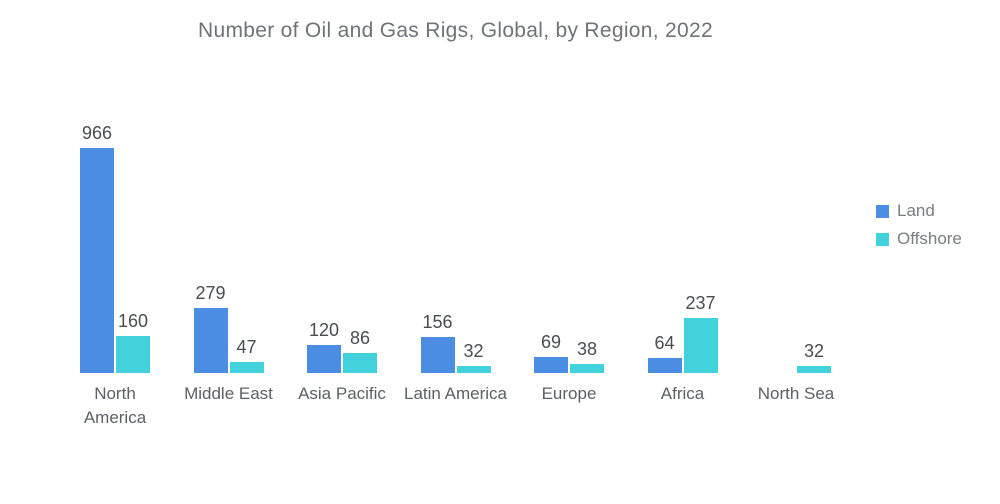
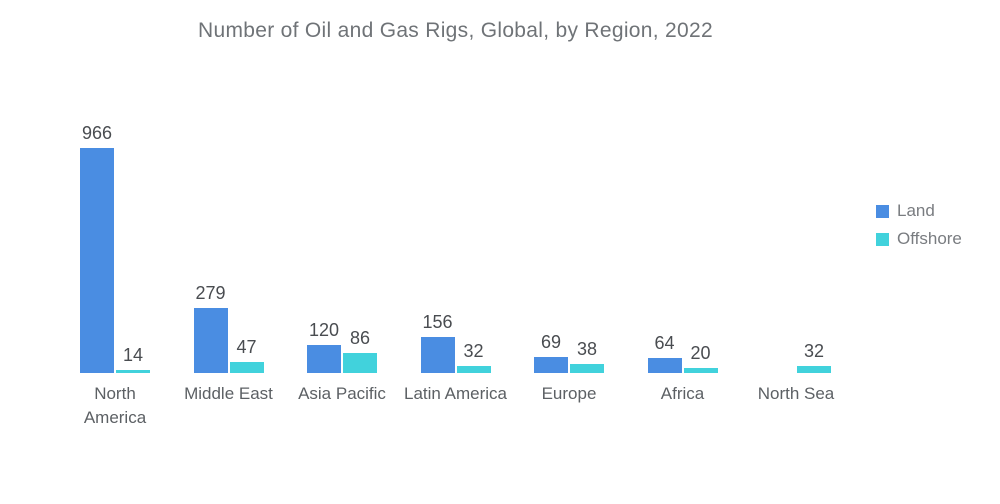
Offshore/North America: 160 -> 14
Offshore/Africa: 237 -> 20
